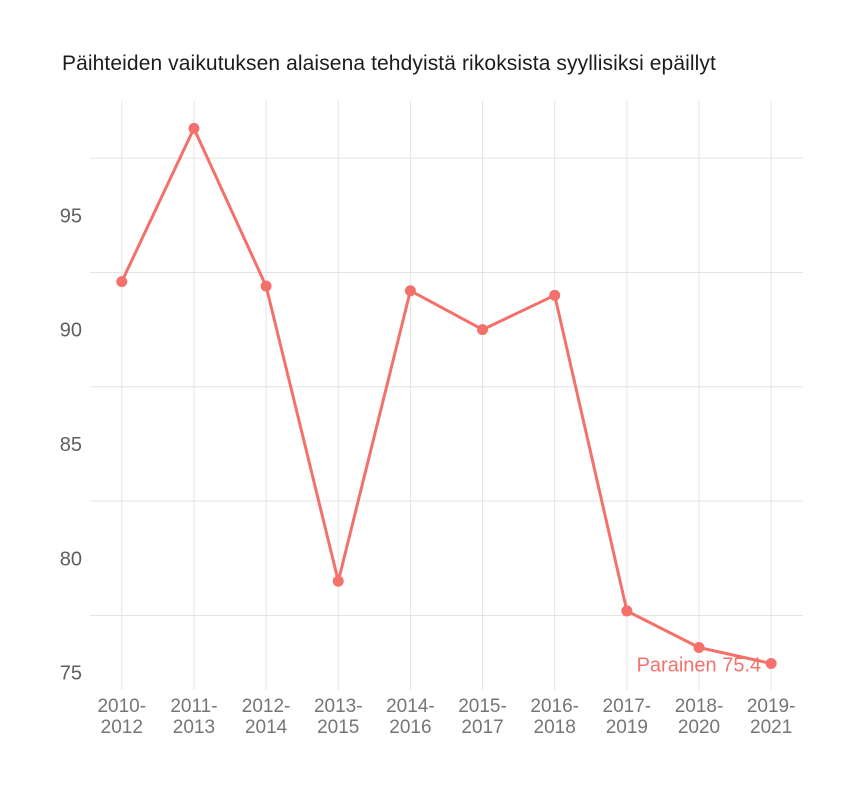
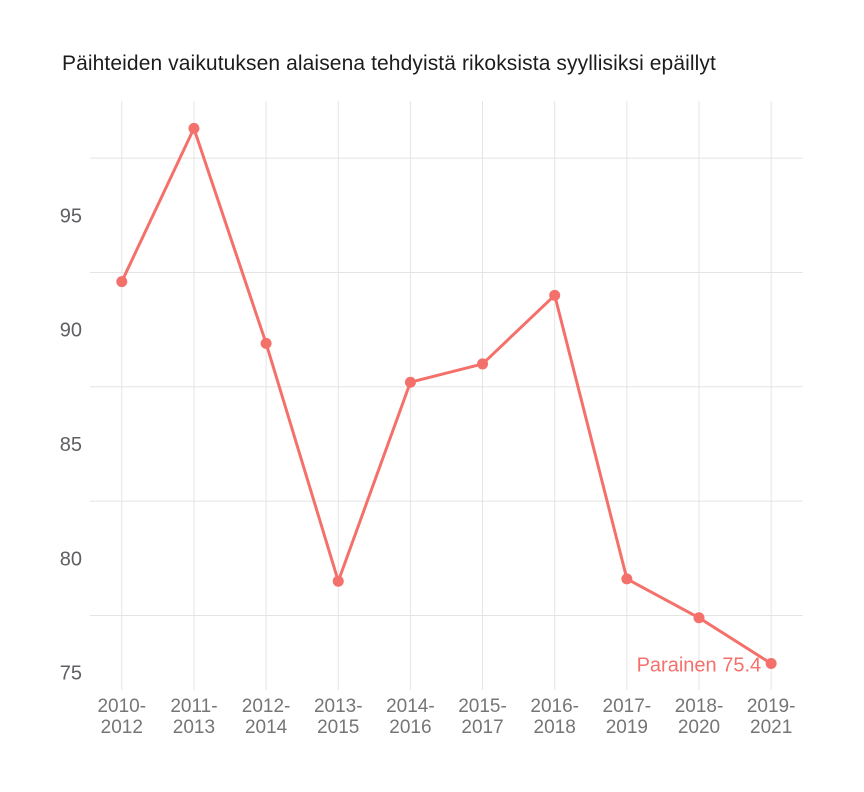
2012-2014: 91.9 -> 89.4
2014-2016: 91.7 -> 87.7
2015-2017: 90.0 -> 88.5
2017-2019: 77.7 -> 79.1
2018-2020: 76.1 -> 77.4
